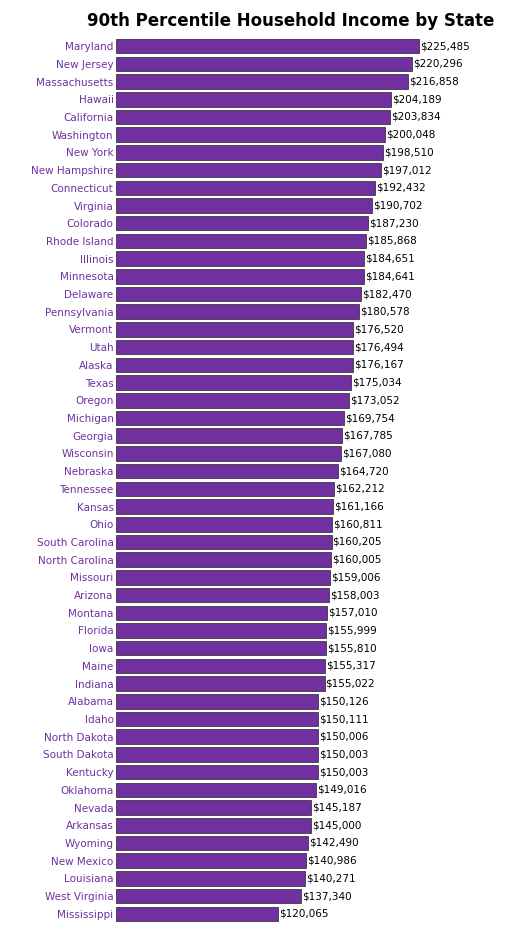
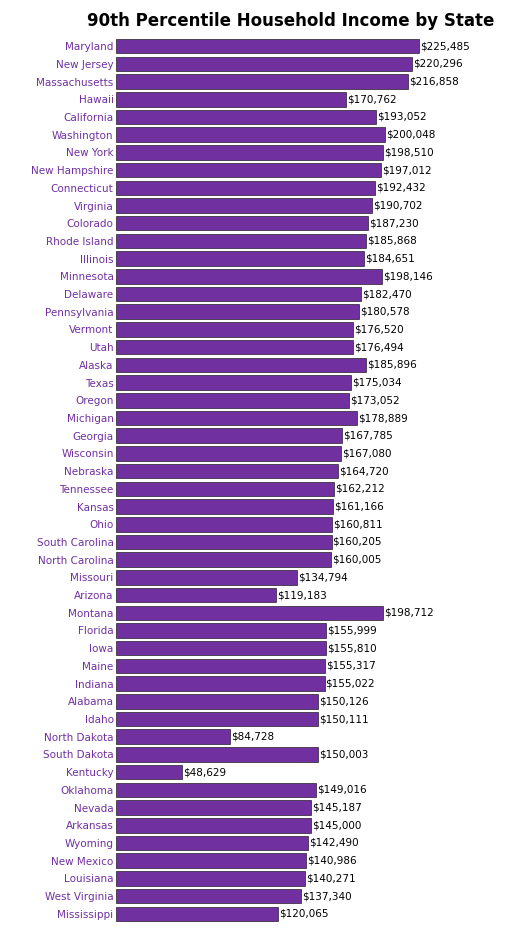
Hawaii: $204,189 -> $170,762
California: $203,834 -> $193,052
Minnesota: $184,641 -> $198,146
Alaska: $176,167 -> $185,896
Michigan: $169,754 -> $178,889
Missouri: $159,006 -> $134,794
Arizona: $158,003 -> $119,183
Montana: $157,010 -> $198,712
North Dakota: $150,006 -> $84,728
Kentucky: $150,003 -> $48,629
